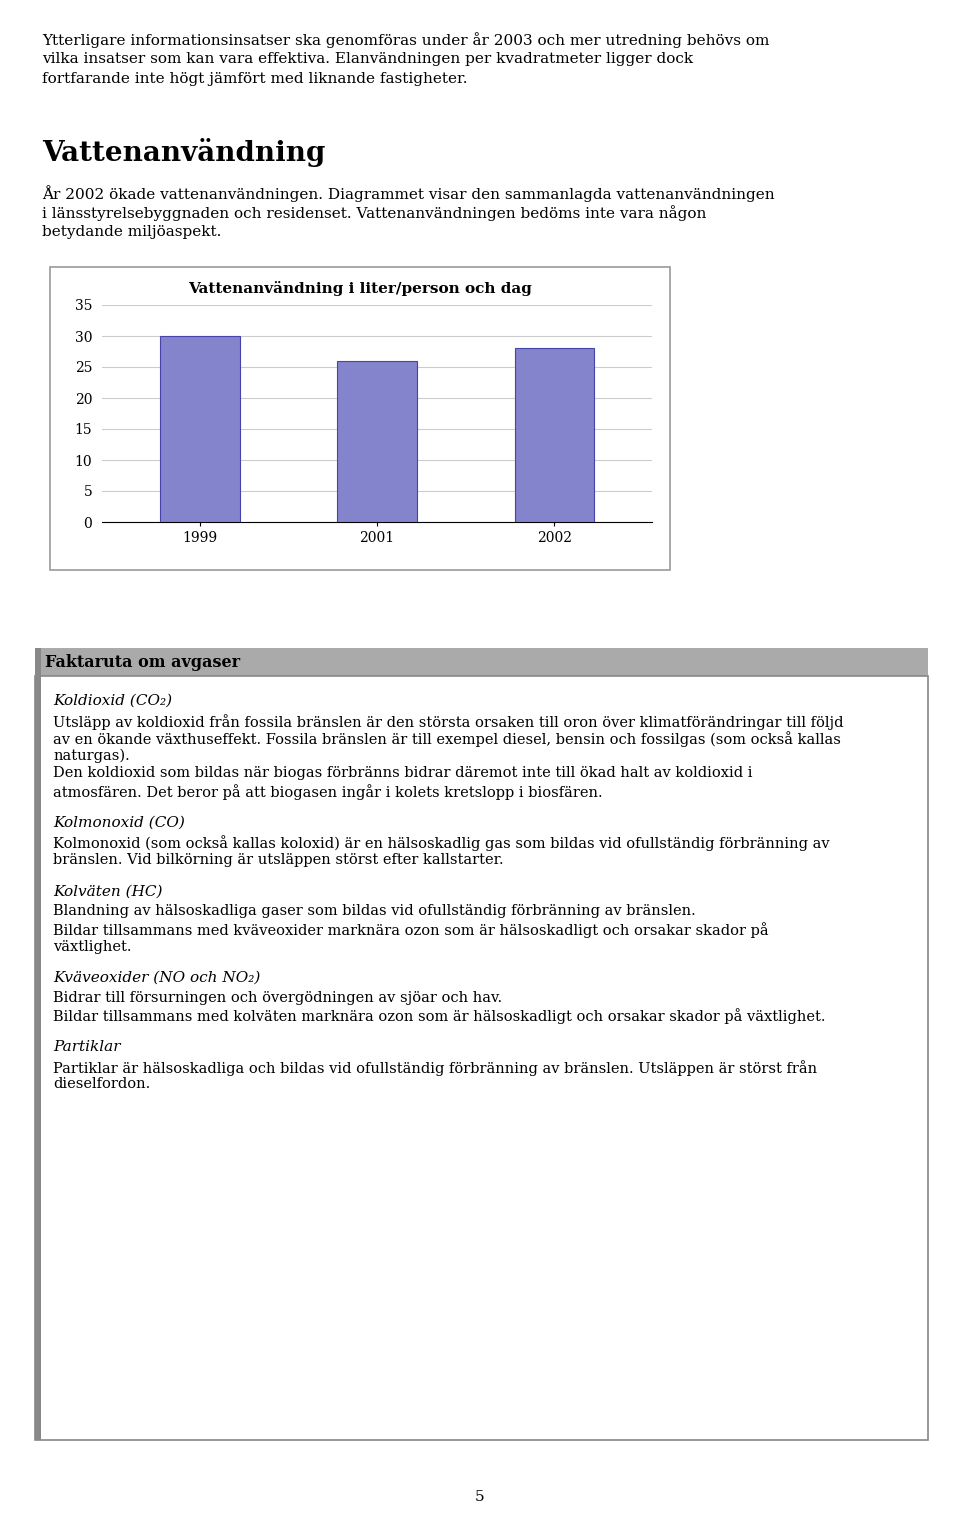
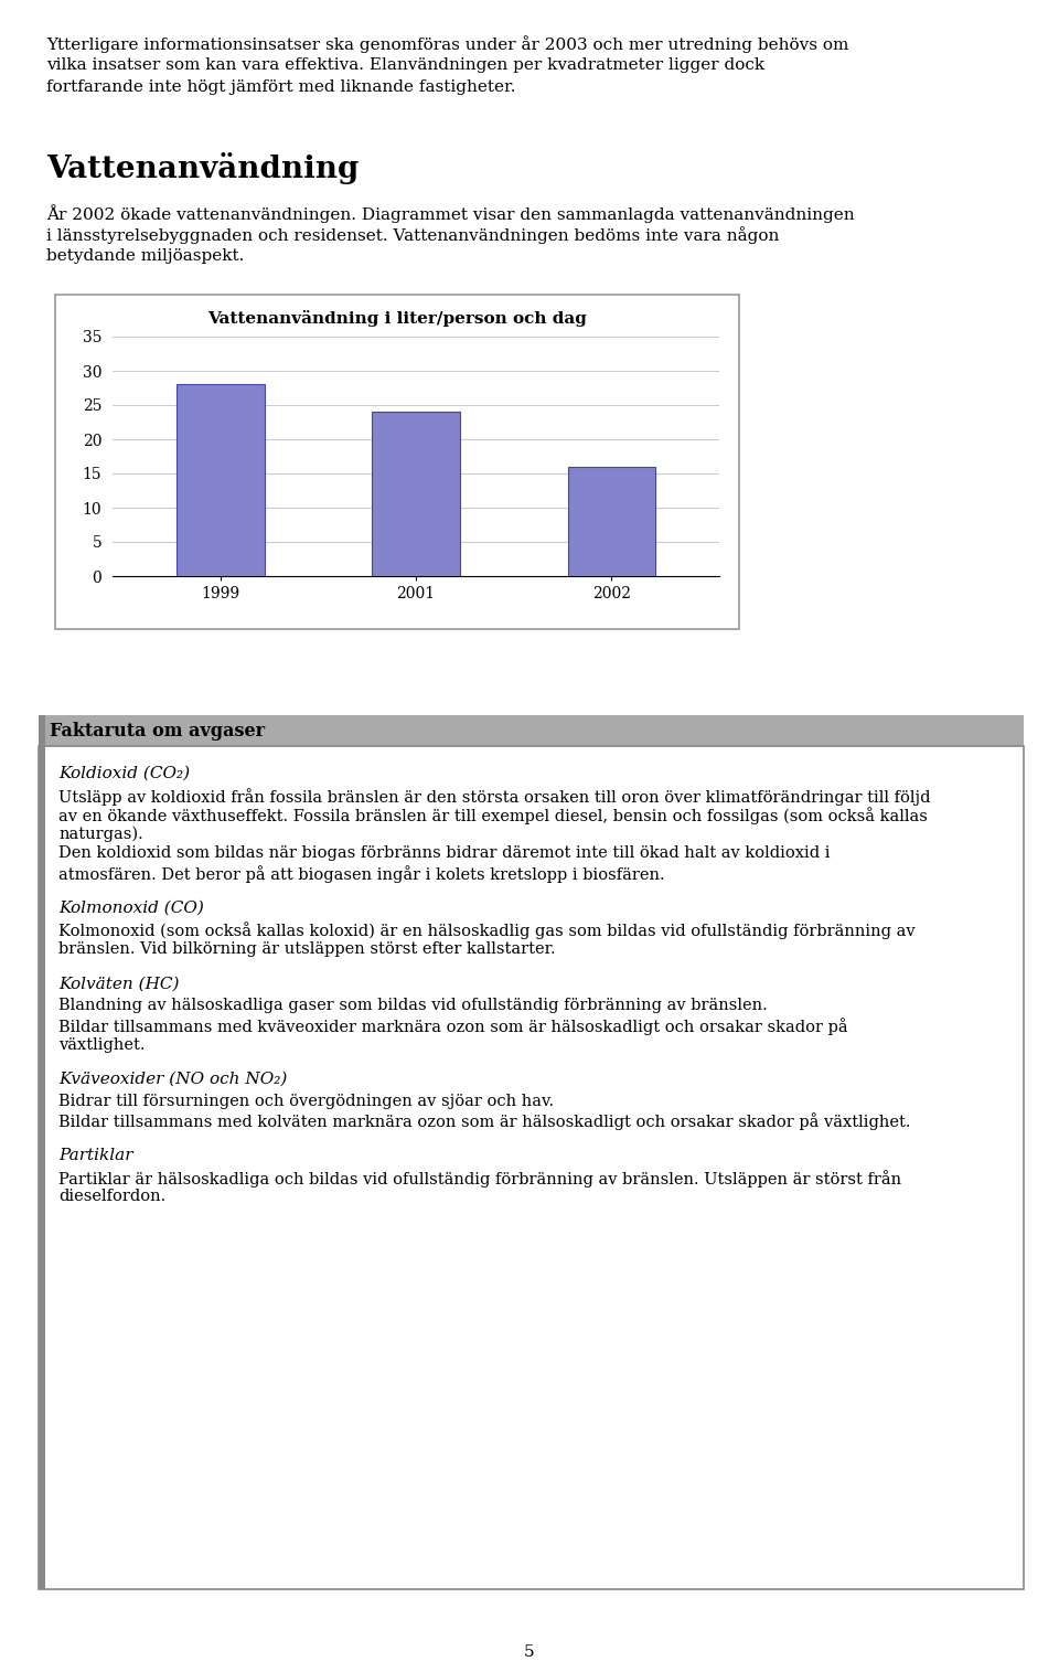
1999: 30 -> 28
2001: 26 -> 24
2002: 28 -> 16
